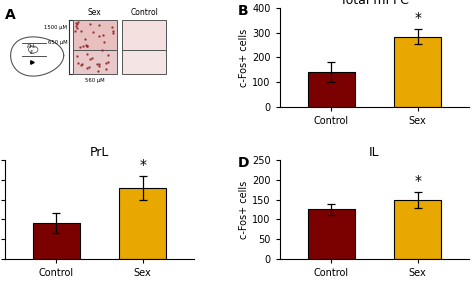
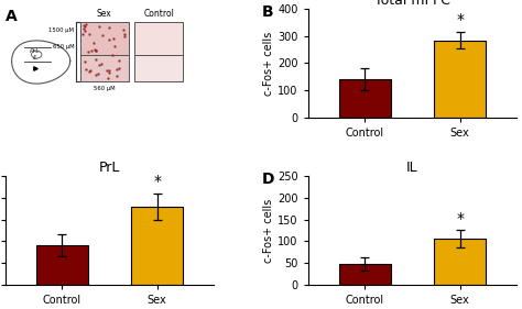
IL/Control: 125 -> 48
IL/Sex: 150 -> 105
